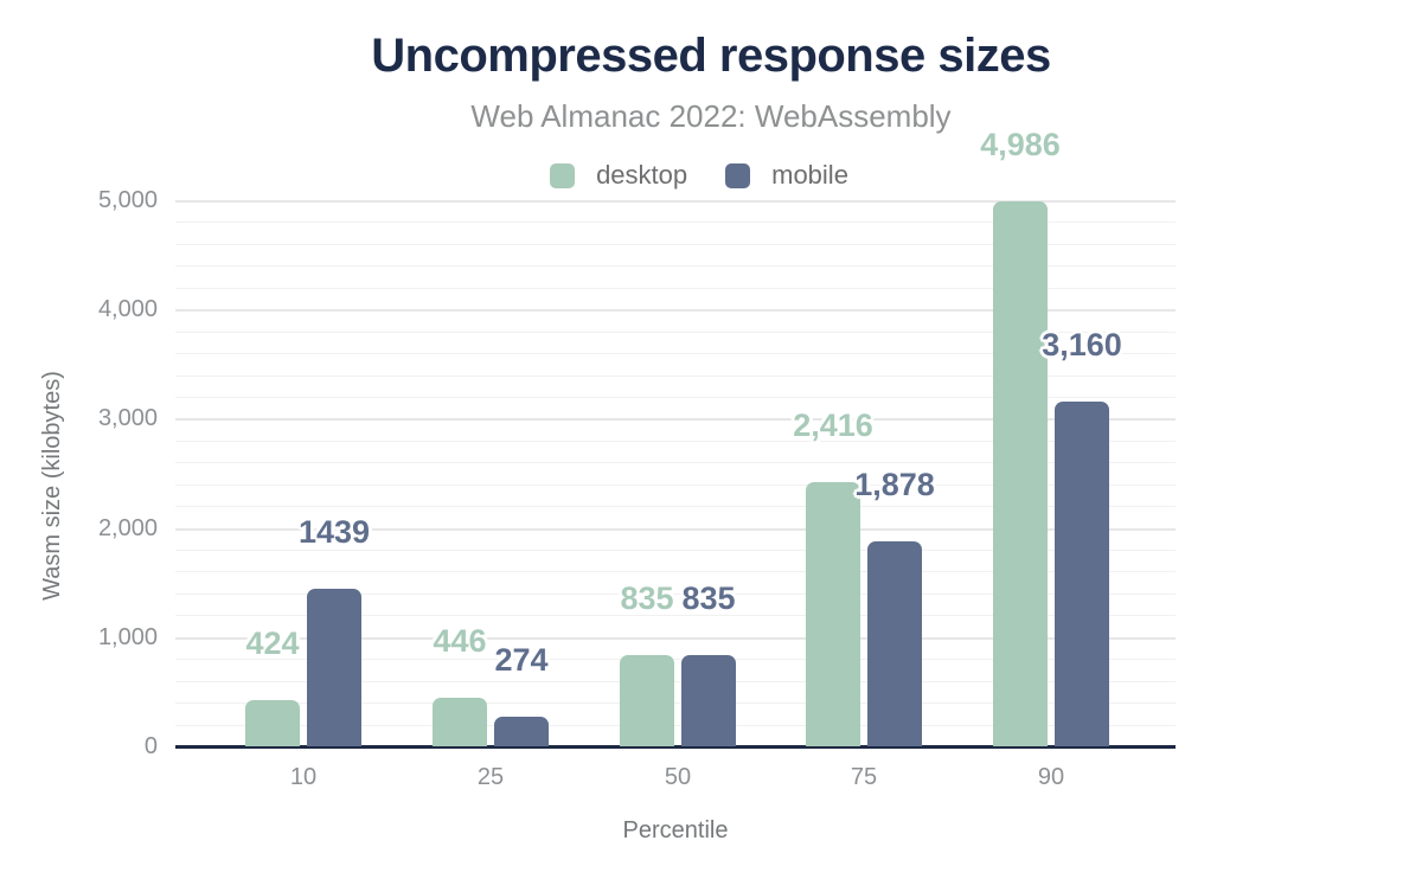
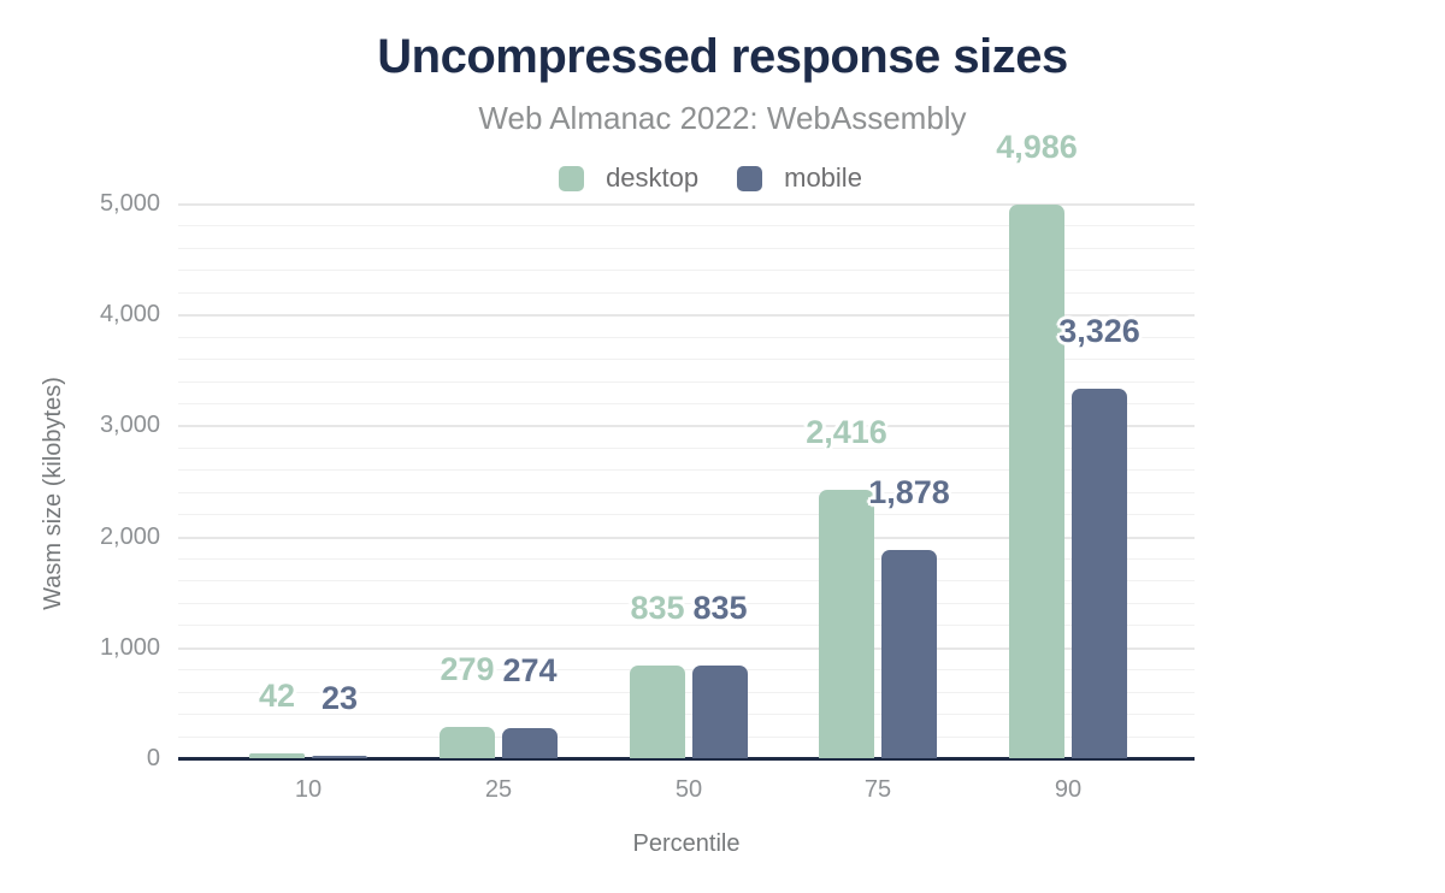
desktop/10: 424 -> 42
mobile/10: 1439 -> 23
desktop/25: 446 -> 279
mobile/90: 3,160 -> 3,326
